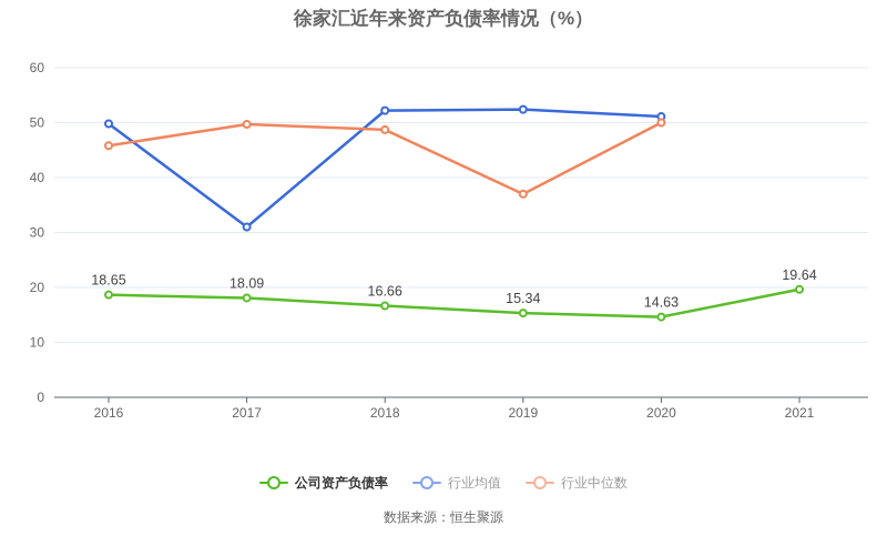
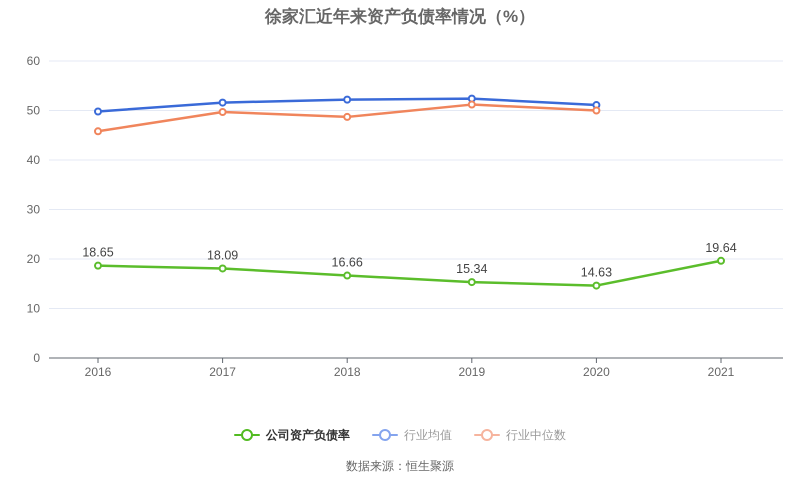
行业均值/2017: 31 -> 52
行业中位数/2019: 37 -> 51
